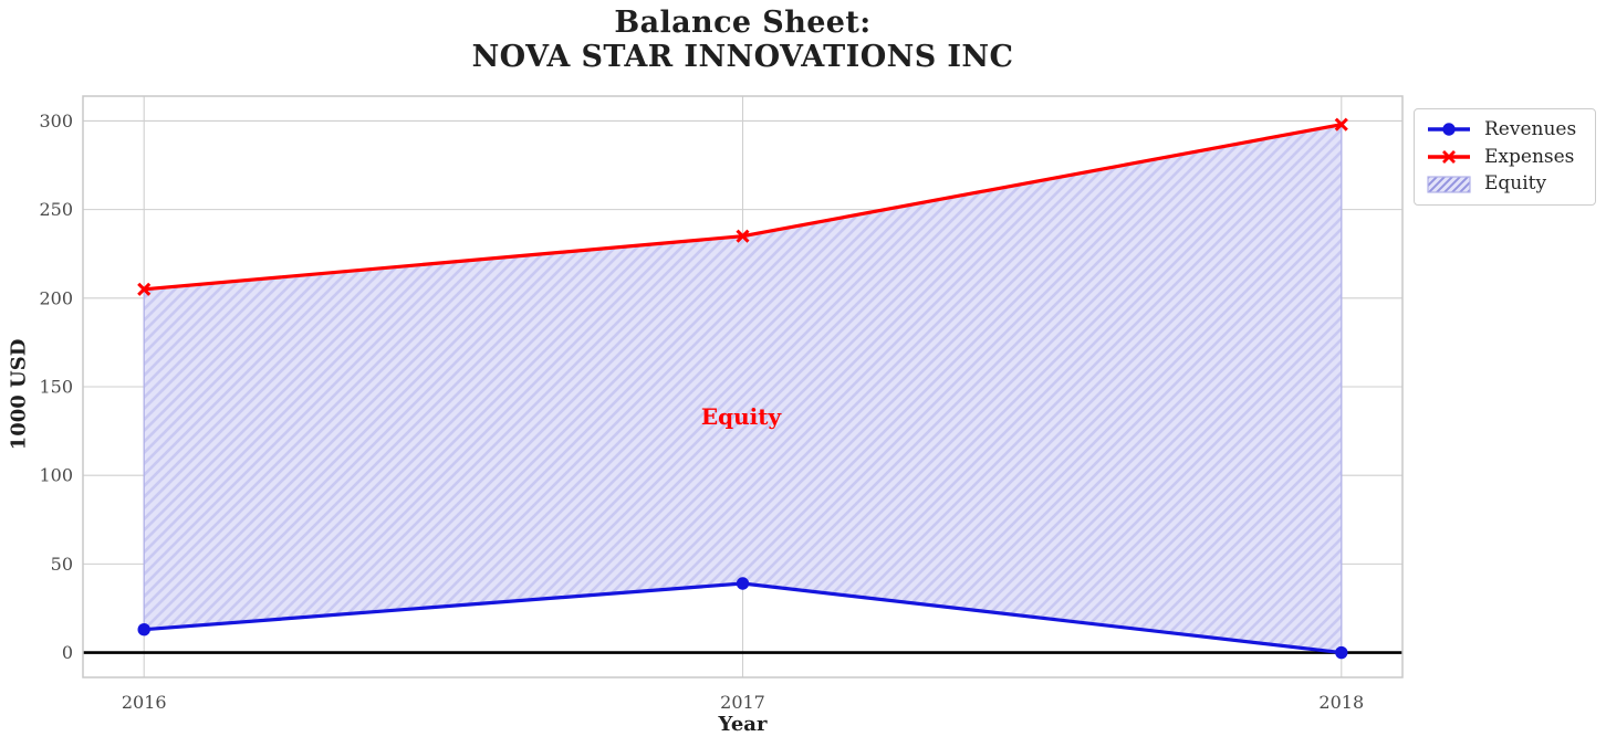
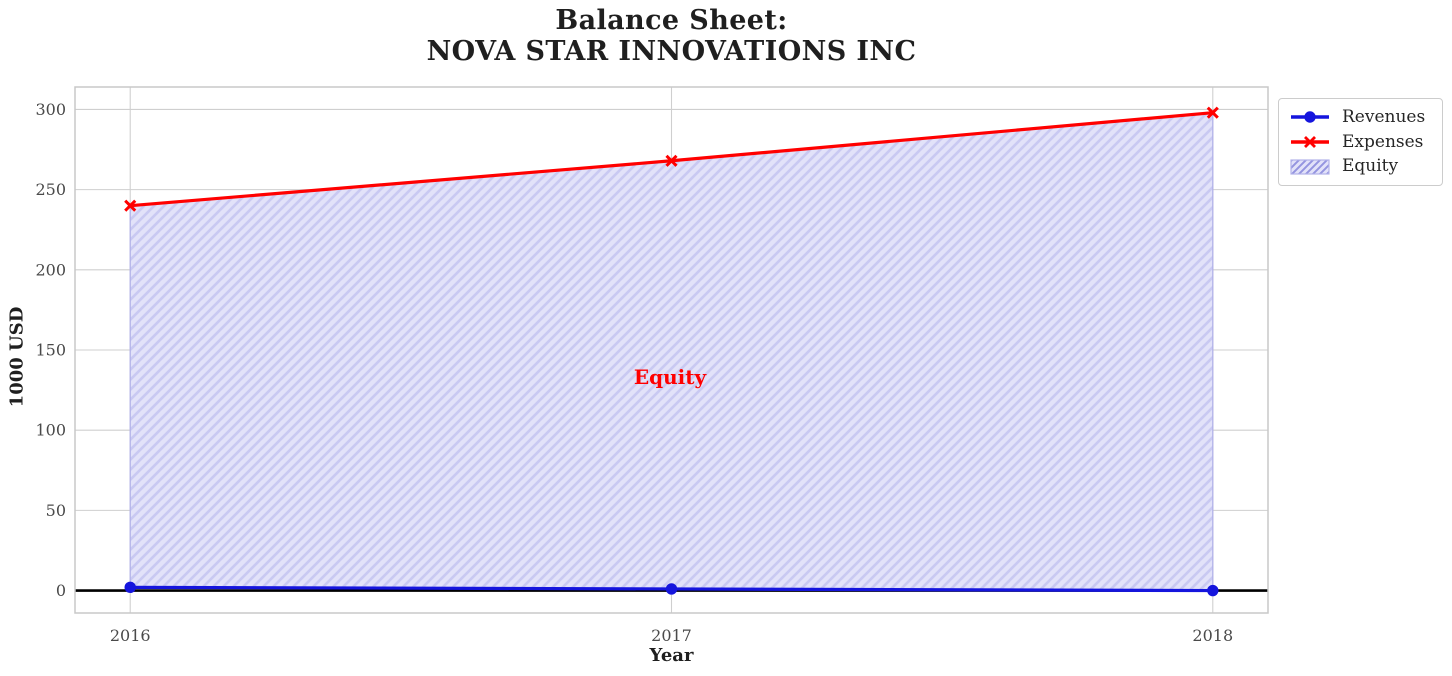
Revenues/2016: 13 -> 2
Expenses/2016: 205 -> 240
Revenues/2017: 39 -> 1
Expenses/2017: 235 -> 268
